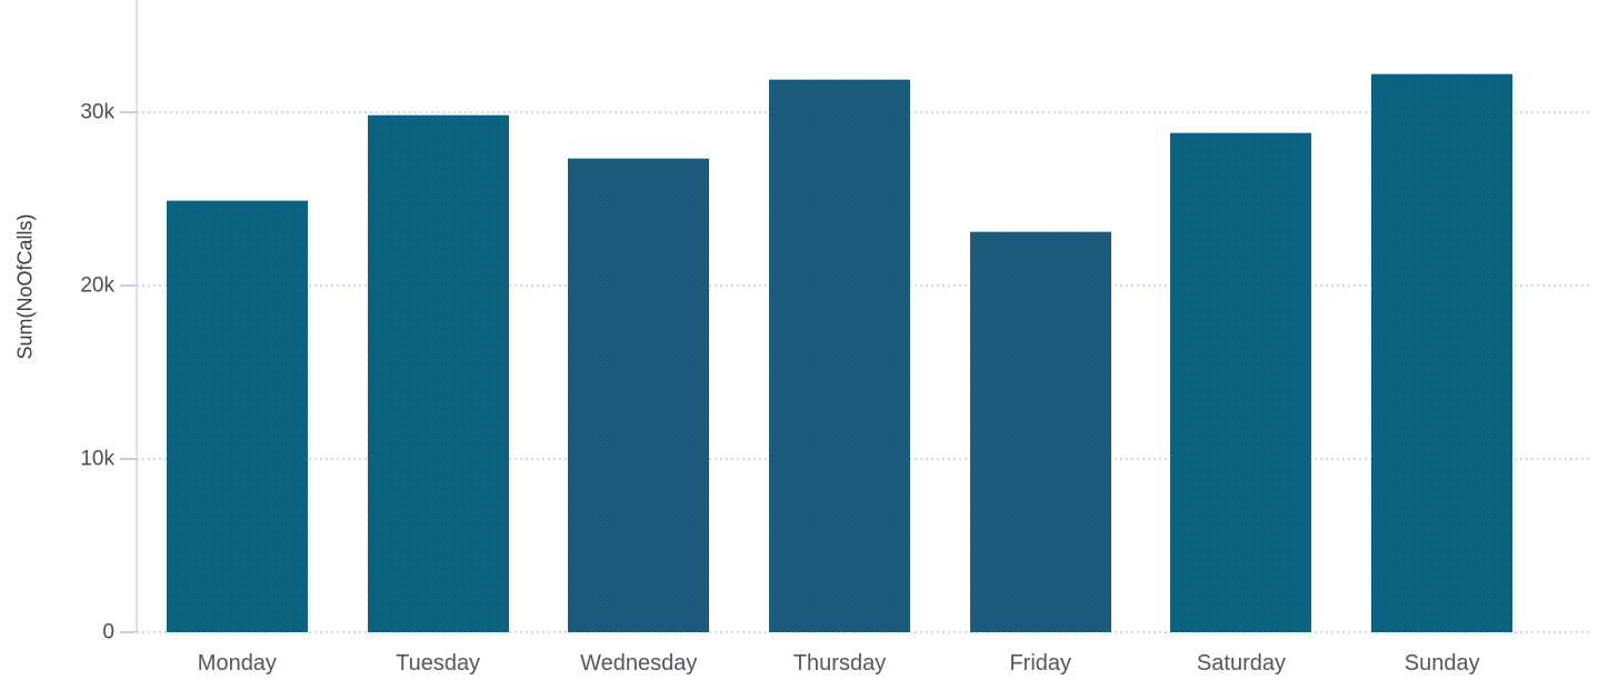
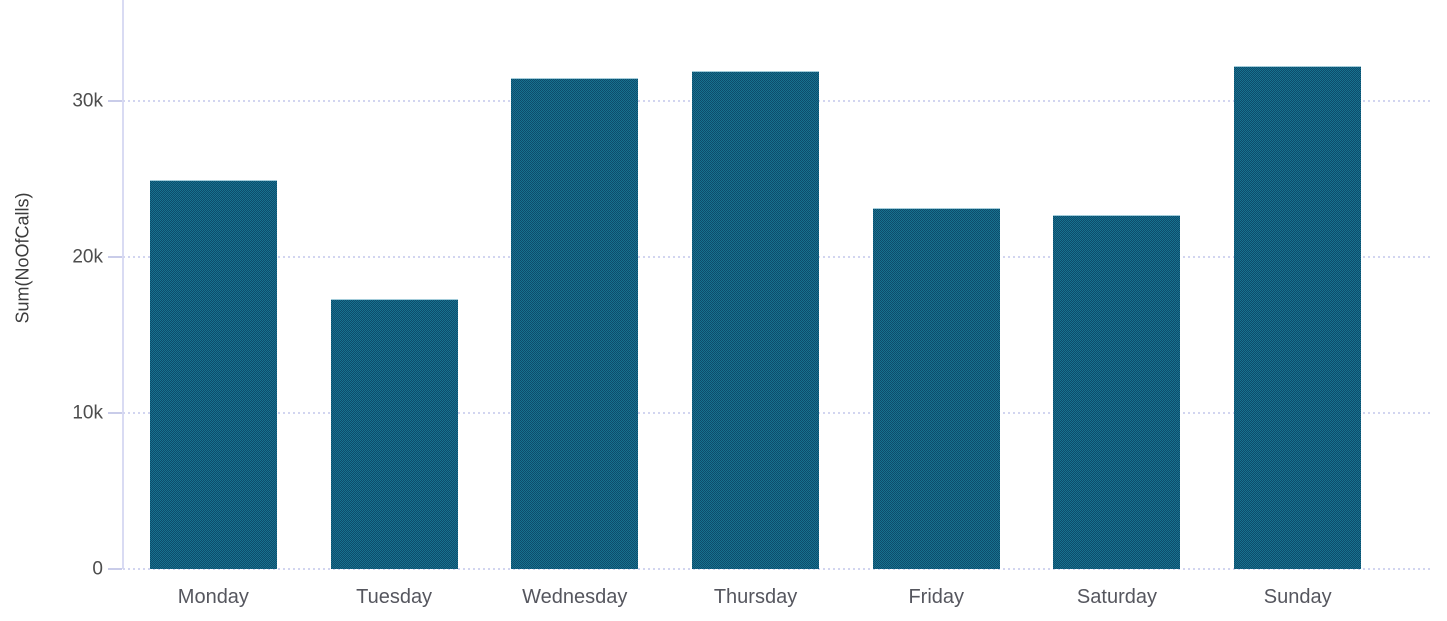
Tuesday: 29.9k -> 17.3k
Wednesday: 27.4k -> 31.5k
Saturday: 28.8k -> 22.7k
